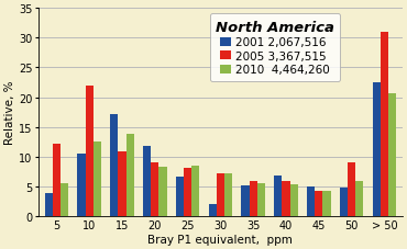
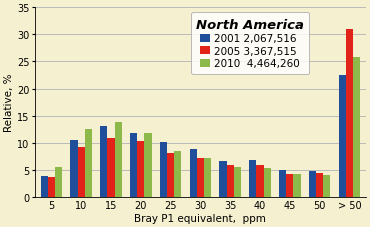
2005 3,367,515/5: 12.2 -> 3.8
2005 3,367,515/10: 22.0 -> 9.3
2001 2,067,516/15: 17.2 -> 13.2
2005 3,367,515/20: 9.0 -> 10.3
2010 4,464,260/20: 8.4 -> 11.9
2001 2,067,516/25: 6.6 -> 10.2
2001 2,067,516/30: 2.0 -> 8.8
2001 2,067,516/35: 5.2 -> 6.7
2005 3,367,515/50: 9.0 -> 4.4
2010 4,464,260/50: 6.0 -> 4.1
2010 4,464,260/> 50: 20.6 -> 25.8
